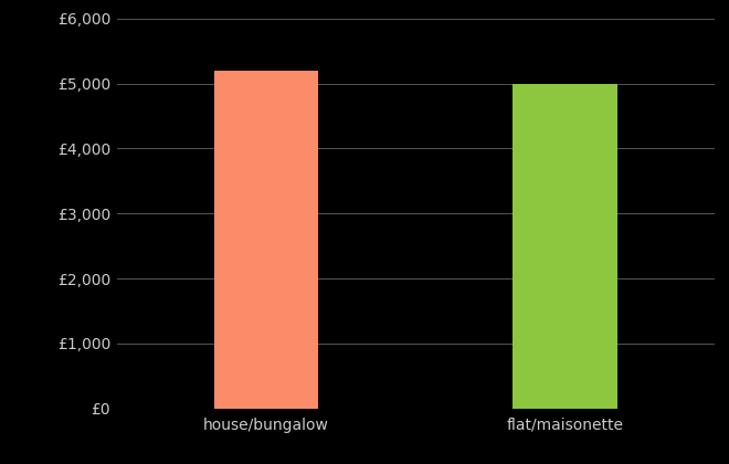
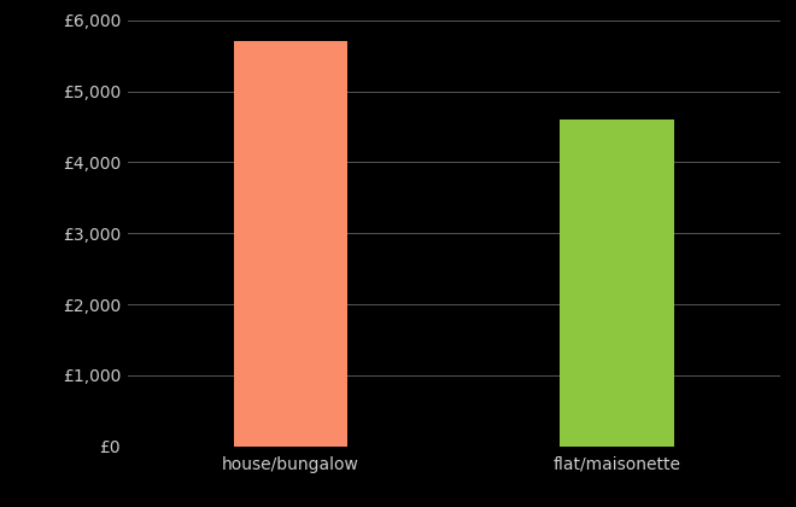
house/bungalow: £5,200 -> £5,700
flat/maisonette: £5,000 -> £4,600
